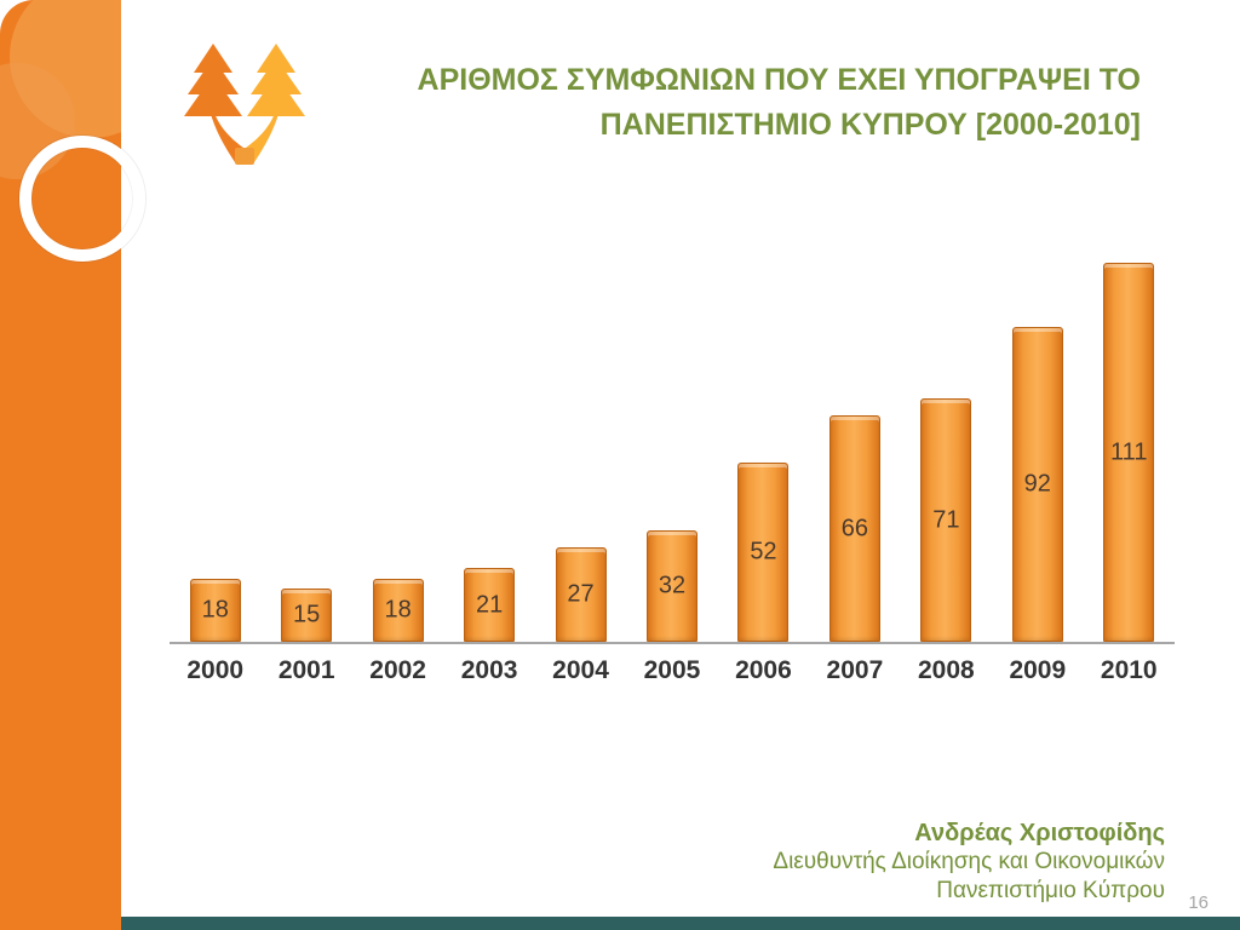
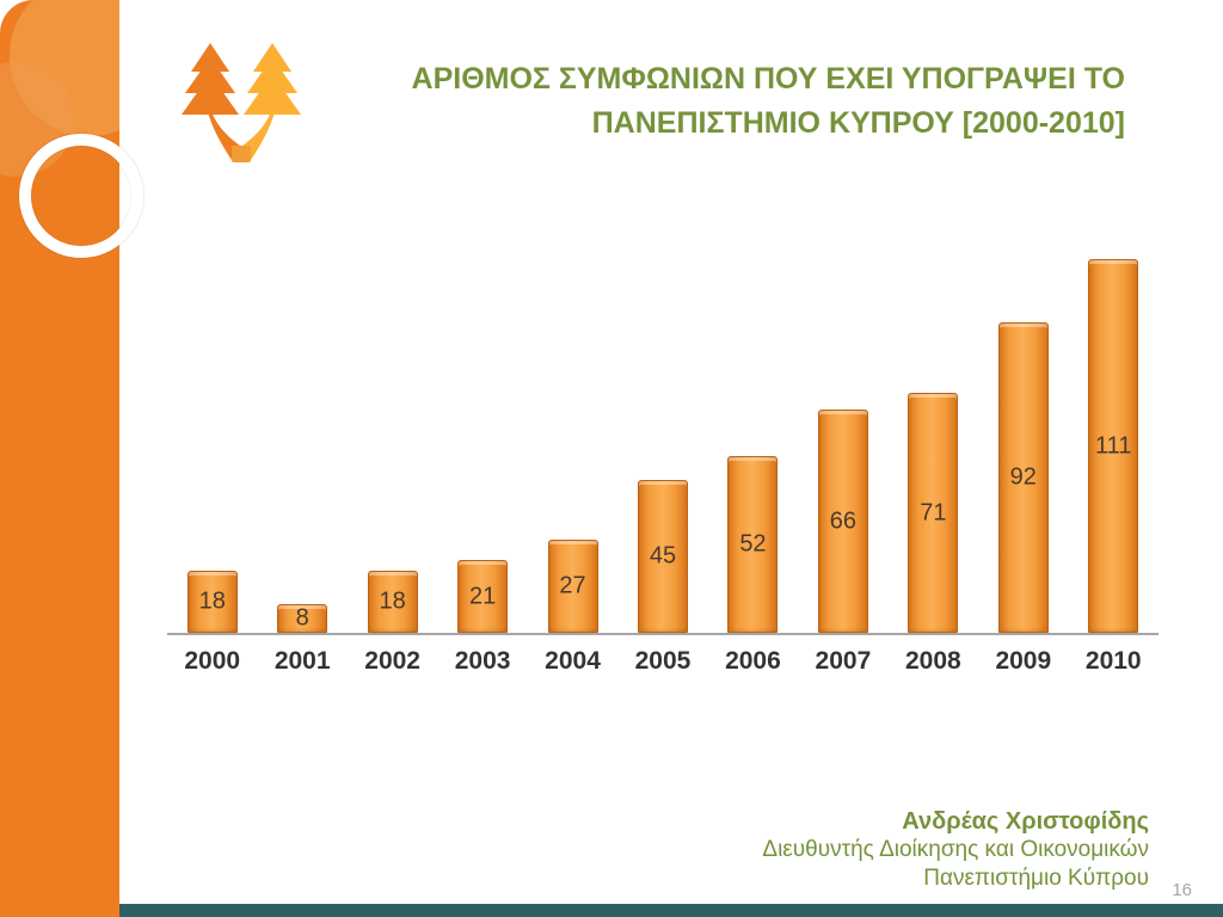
2001: 15 -> 8
2005: 32 -> 45
